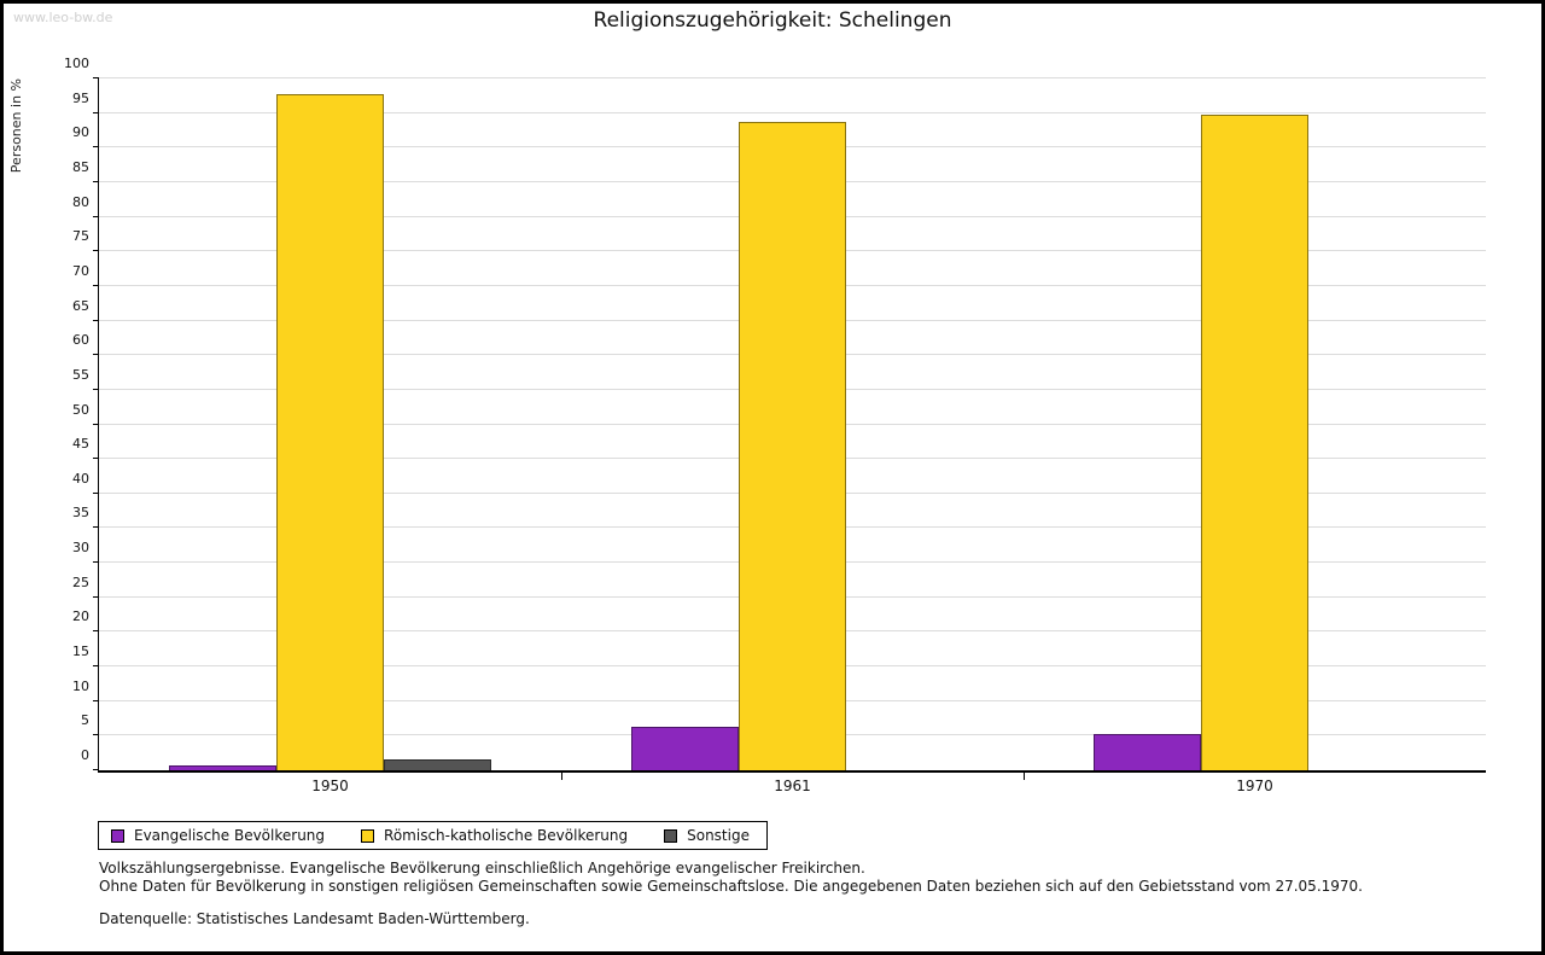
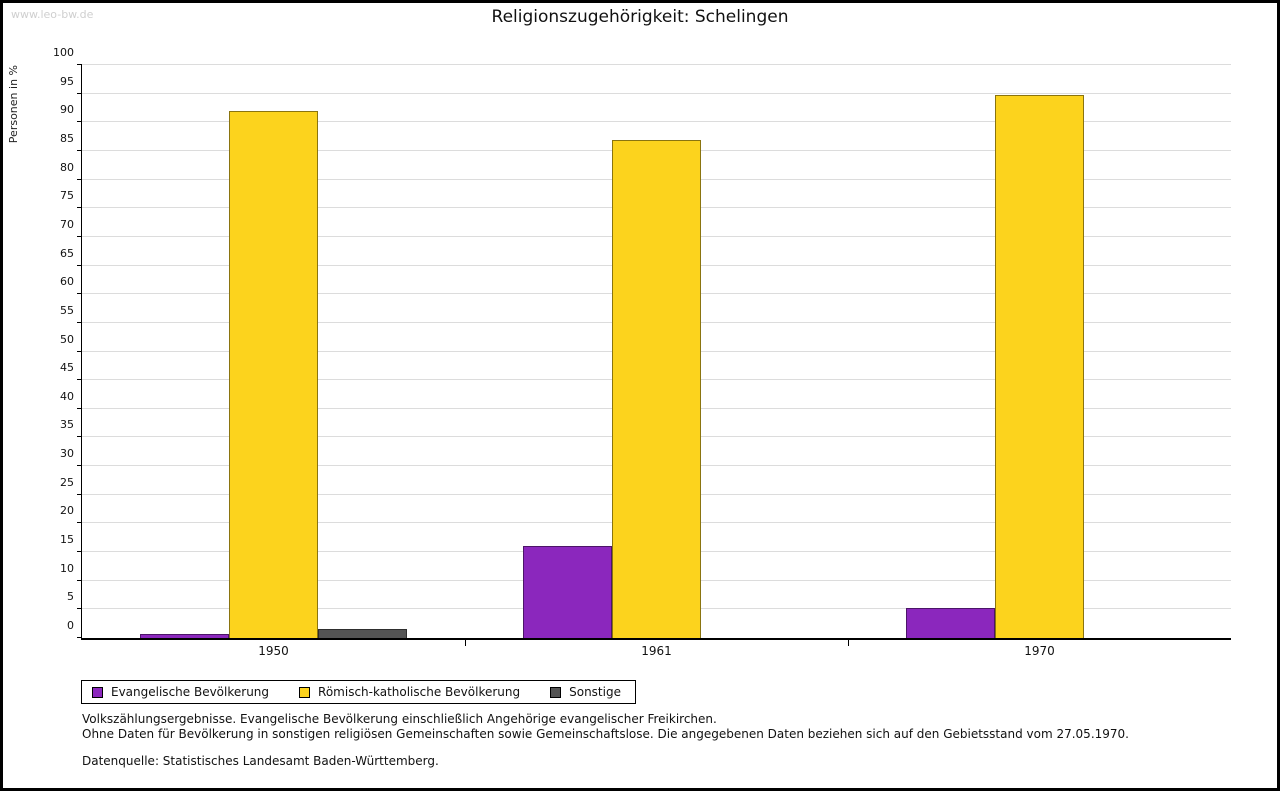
Römisch-katholische Bevölkerung/1950: 98 -> 92
Evangelische Bevölkerung/1961: 6 -> 16
Römisch-katholische Bevölkerung/1961: 94 -> 87
